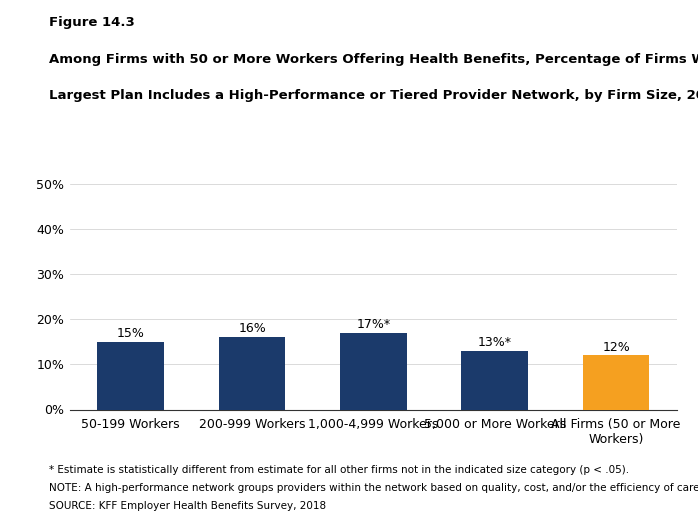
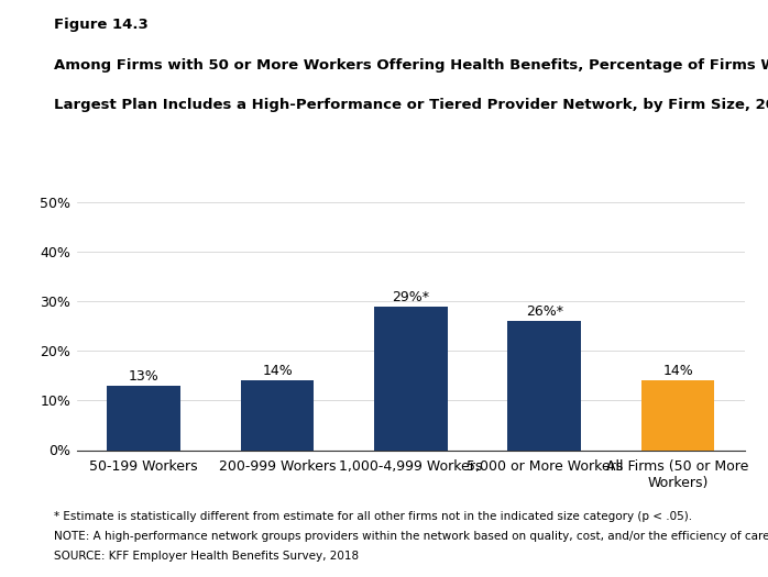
50-199 Workers: 15% -> 13%
200-999 Workers: 16% -> 14%
1,000-4,999 Workers: 17%* -> 29%*
5,000 or More Workers: 13%* -> 26%*
All Firms (50 or More Workers): 12% -> 14%
